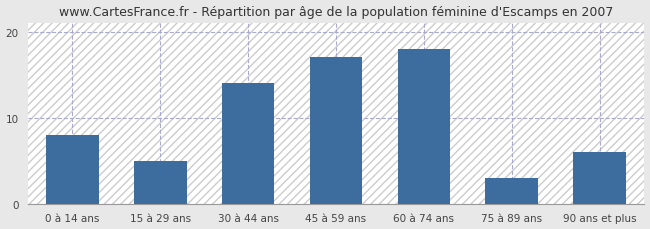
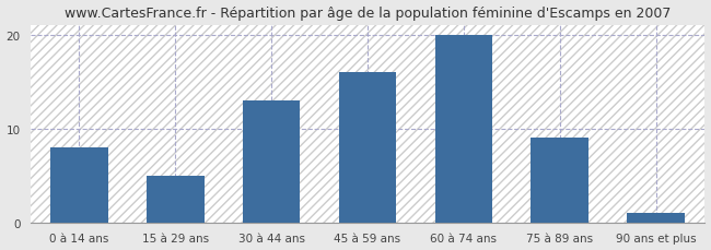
30 à 44 ans: 14 -> 13
45 à 59 ans: 17 -> 16
60 à 74 ans: 18 -> 20
75 à 89 ans: 3 -> 9
90 ans et plus: 6 -> 1
